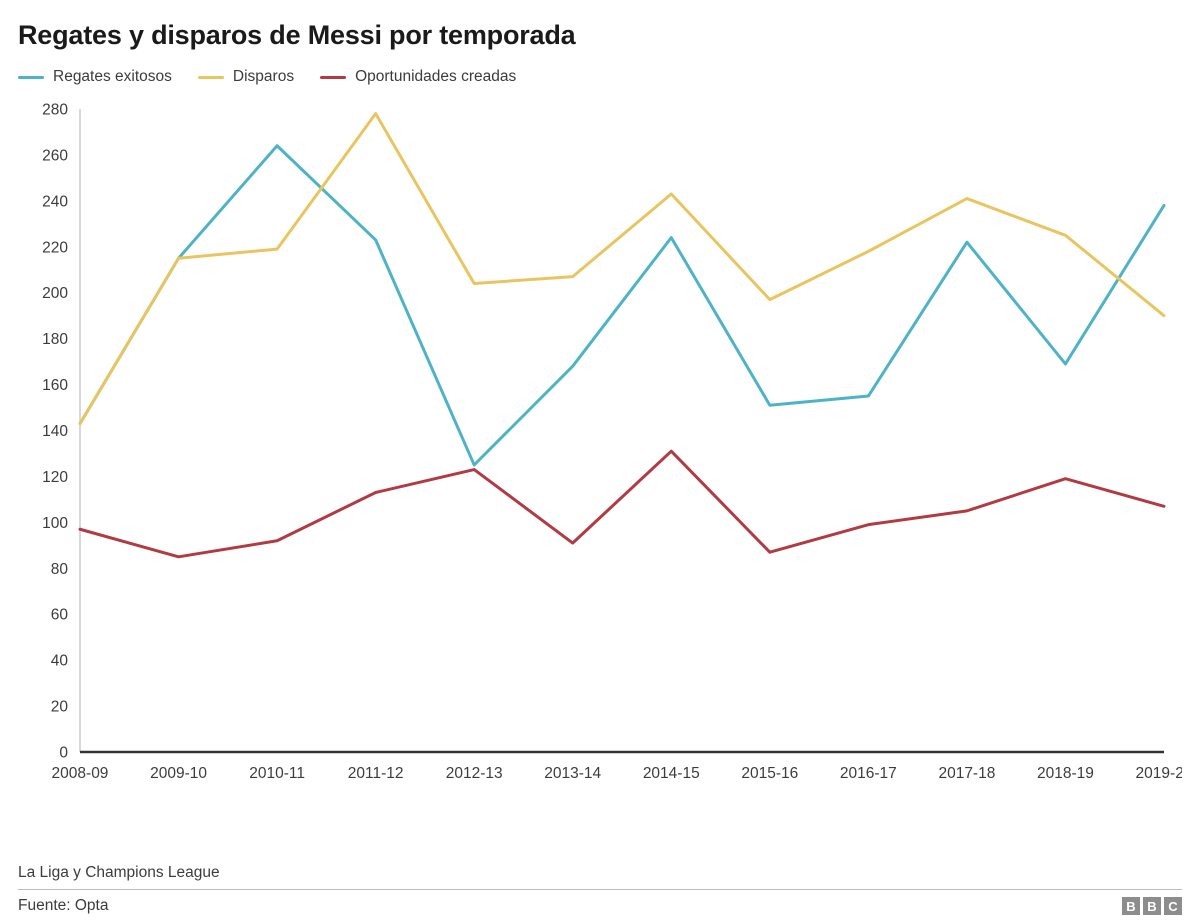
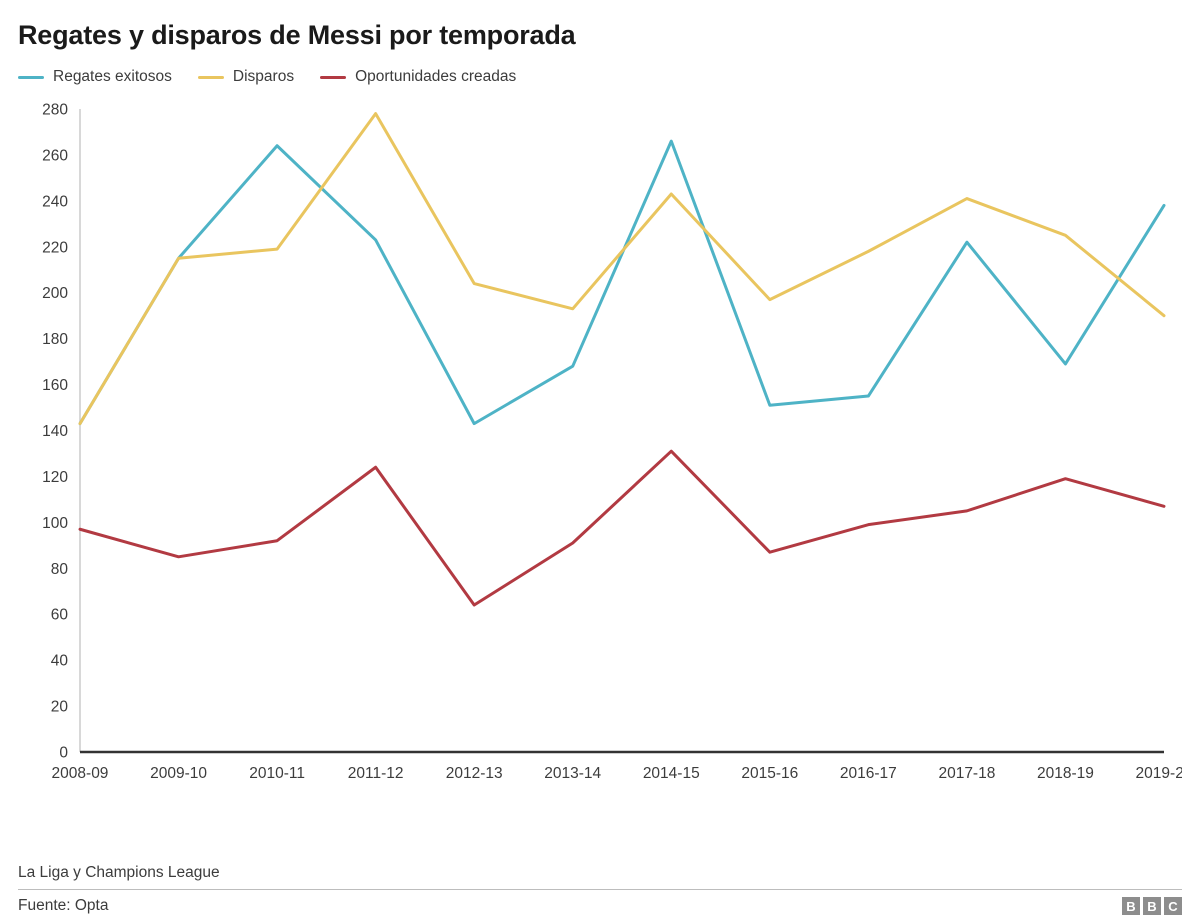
Oportunidades creadas/2011-12: 113 -> 124
Regates exitosos/2012-13: 125 -> 143
Oportunidades creadas/2012-13: 123 -> 64
Disparos/2013-14: 207 -> 193
Regates exitosos/2014-15: 224 -> 266
